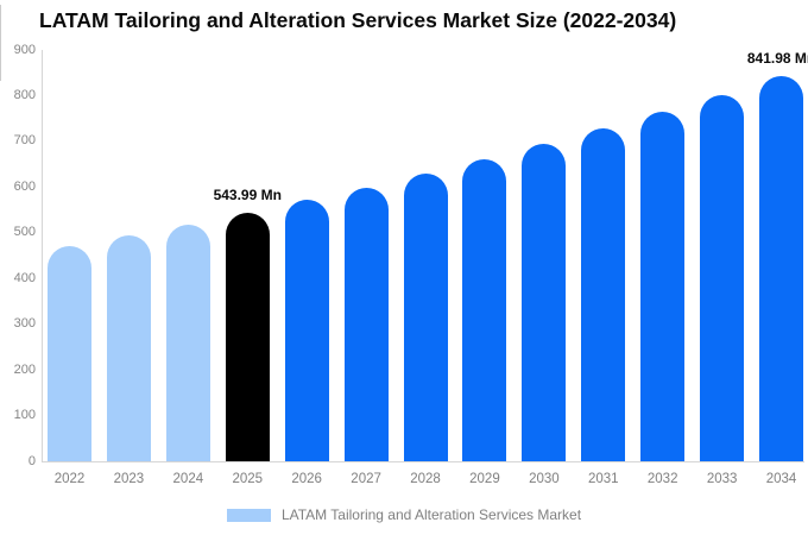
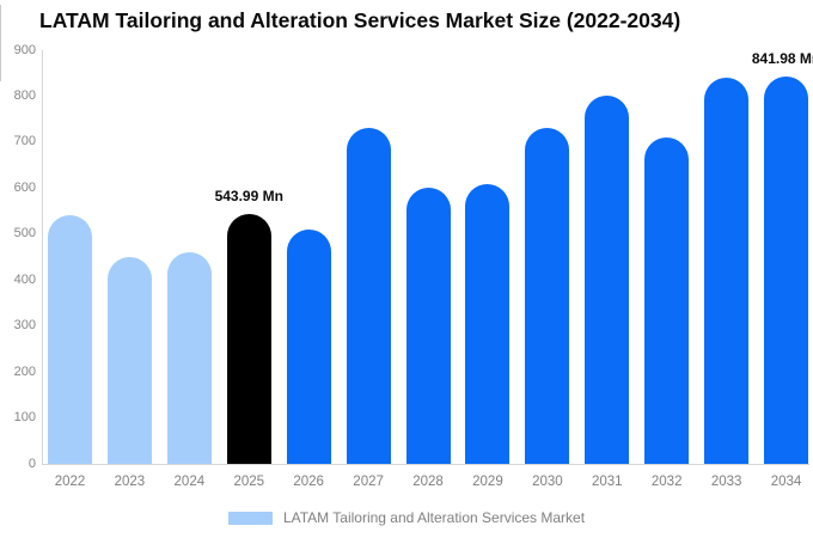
2022: 470 -> 540
2023: 490 -> 450
2024: 520 -> 460
2026: 570 -> 510
2027: 600 -> 730
2028: 630 -> 600
2029: 660 -> 610
2030: 690 -> 730
2031: 730 -> 800
2032: 760 -> 710
2033: 800 -> 840
